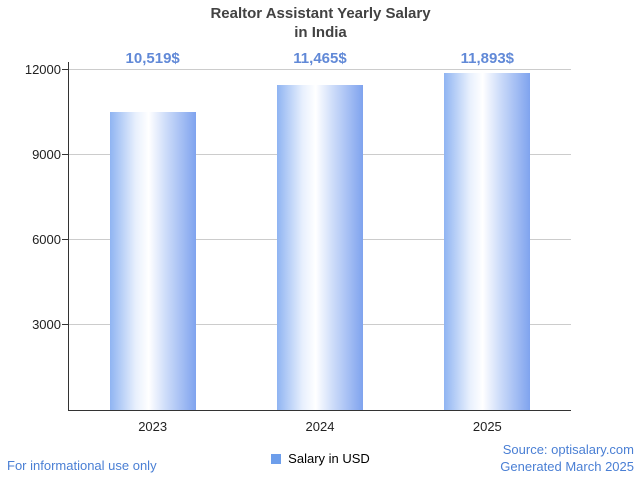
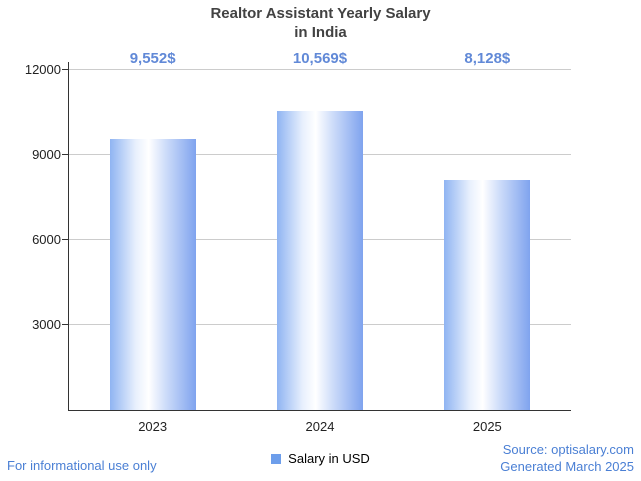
2023: 10,519 -> 9,552
2024: 11,465 -> 10,569
2025: 11,893 -> 8,128
